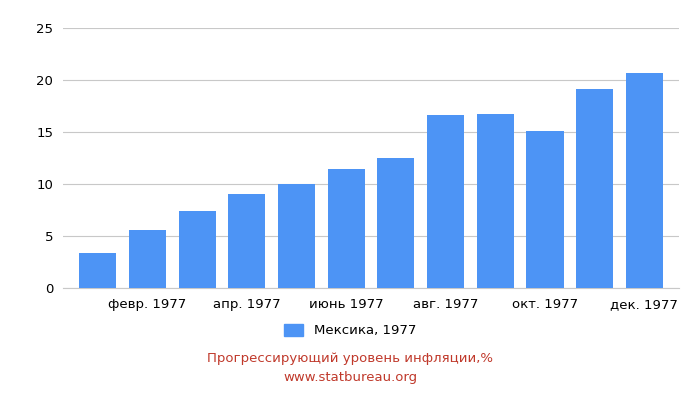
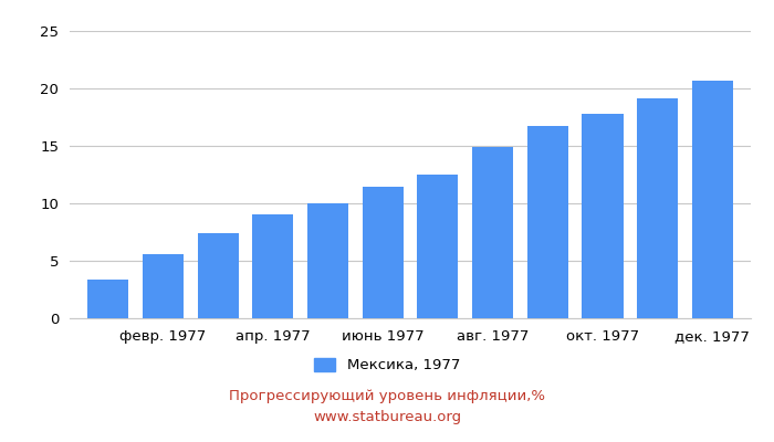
авг. 1977: 16.6 -> 14.9
окт. 1977: 15.1 -> 17.8
